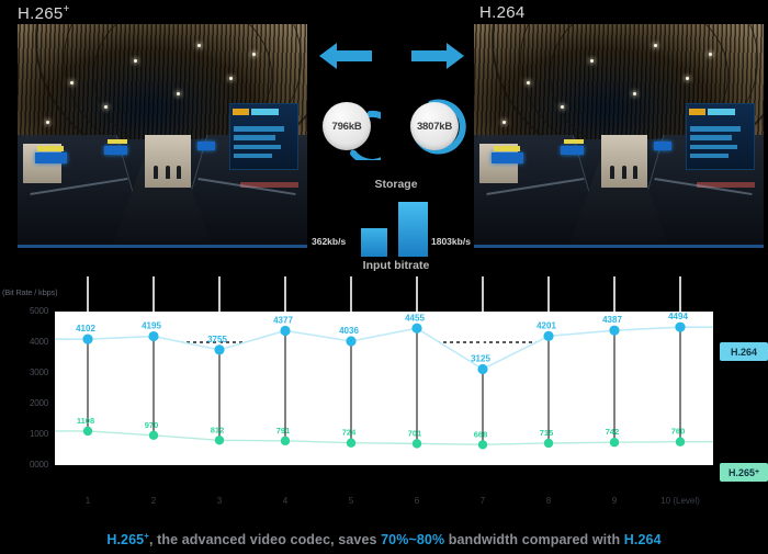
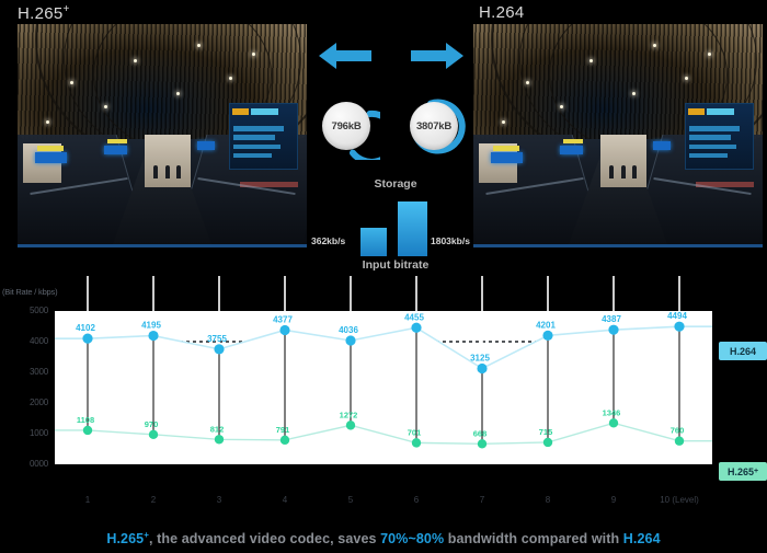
H.265+/5: 724 -> 1272
H.265+/9: 742 -> 1346
